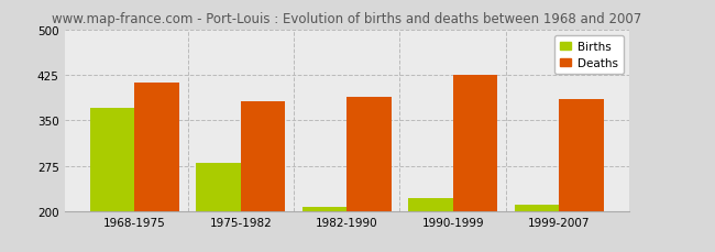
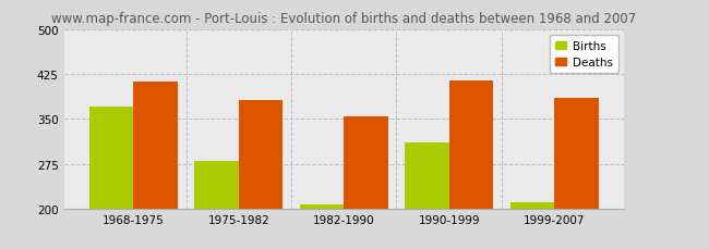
Deaths/1982-1990: 388 -> 354
Births/1990-1999: 222 -> 310
Deaths/1990-1999: 425 -> 414
